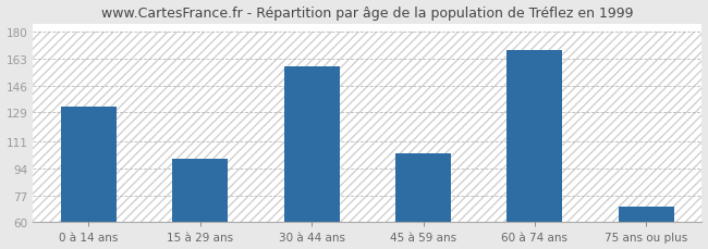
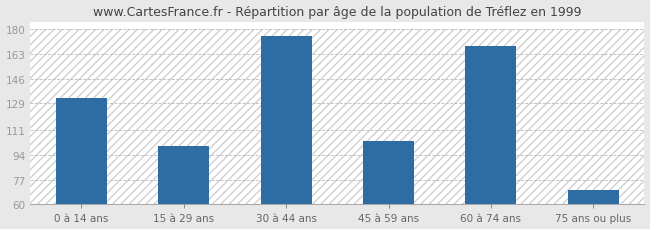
30 à 44 ans: 158 -> 175
